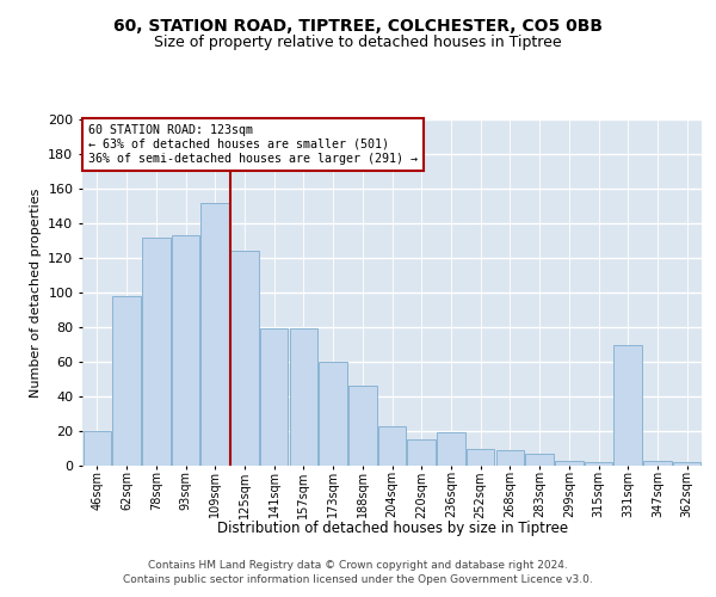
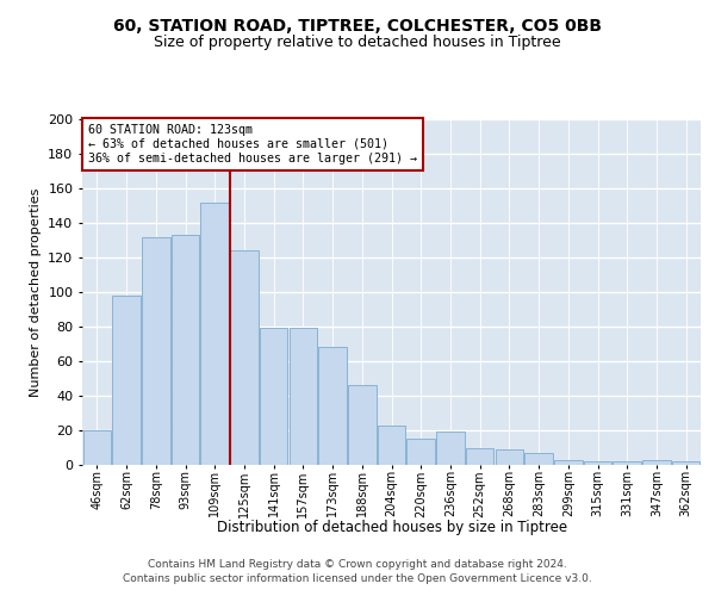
173sqm: 60 -> 68
331sqm: 70 -> 2
